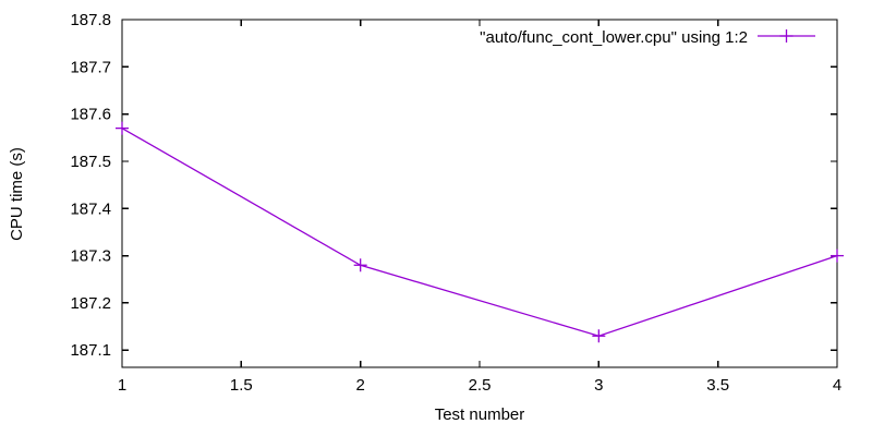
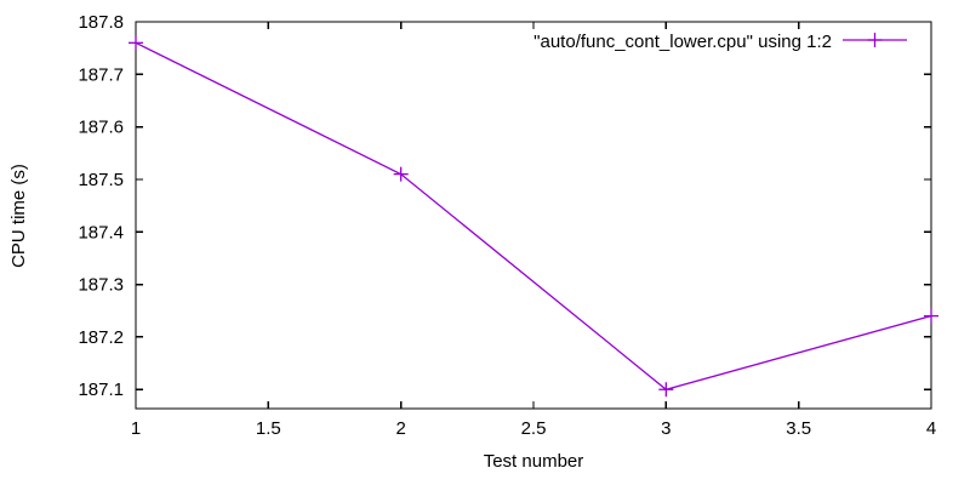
1: 187.57 -> 187.76
2: 187.28 -> 187.51
3: 187.13 -> 187.10
4: 187.30 -> 187.24
